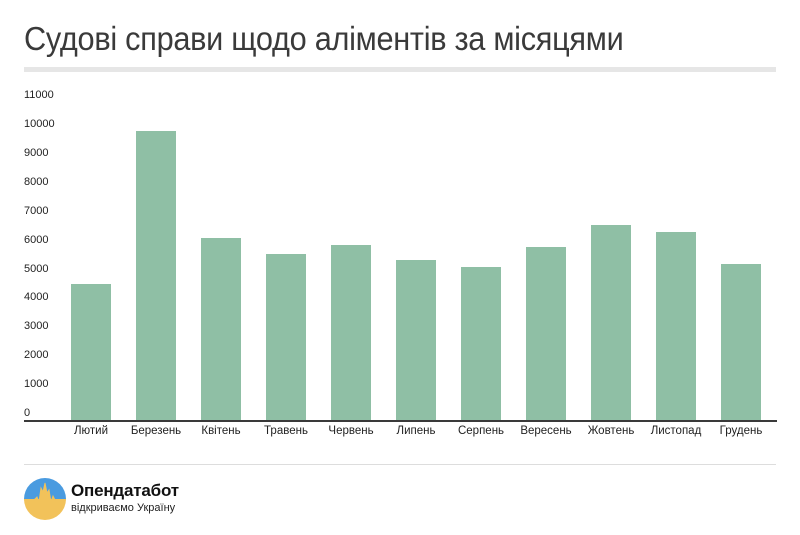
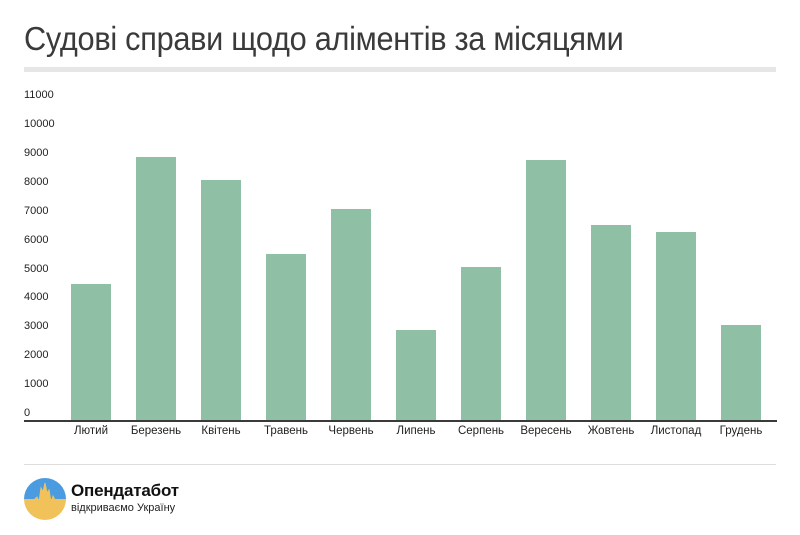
Березень: 10000 -> 9100
Квітень: 6300 -> 8300
Червень: 6000 -> 7300
Липень: 5600 -> 3100
Вересень: 6000 -> 9000
Грудень: 5400 -> 3300
